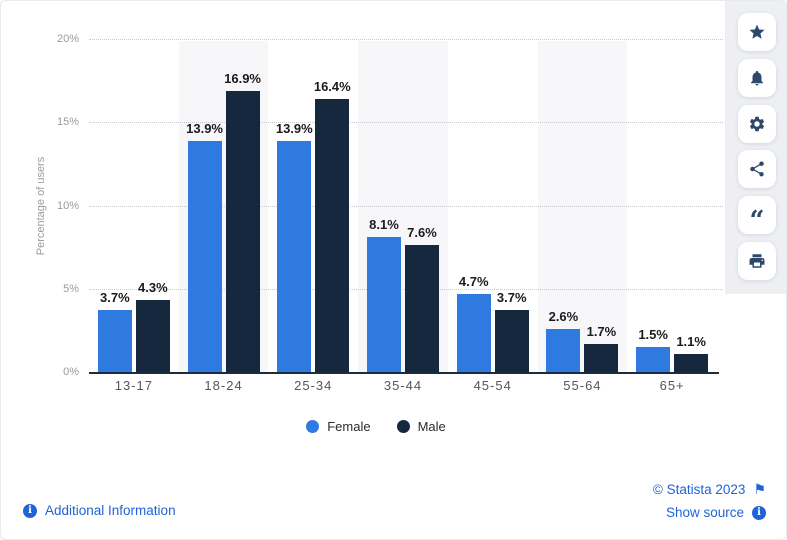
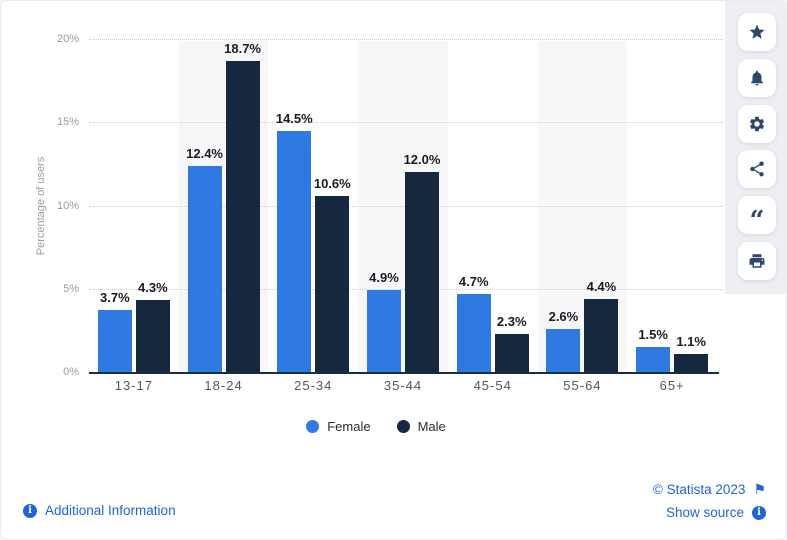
Female/18-24: 13.9% -> 12.4%
Male/18-24: 16.9% -> 18.7%
Female/25-34: 13.9% -> 14.5%
Male/25-34: 16.4% -> 10.6%
Female/35-44: 8.1% -> 4.9%
Male/35-44: 7.6% -> 12.0%
Male/45-54: 3.7% -> 2.3%
Male/55-64: 1.7% -> 4.4%
